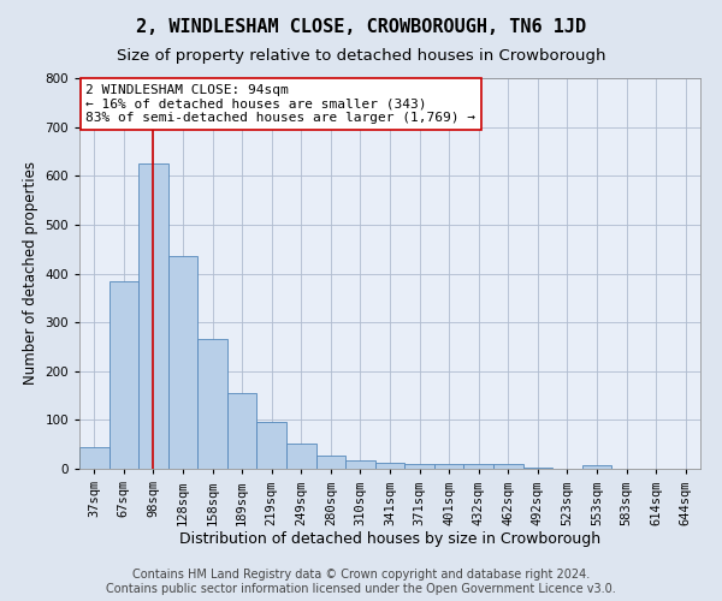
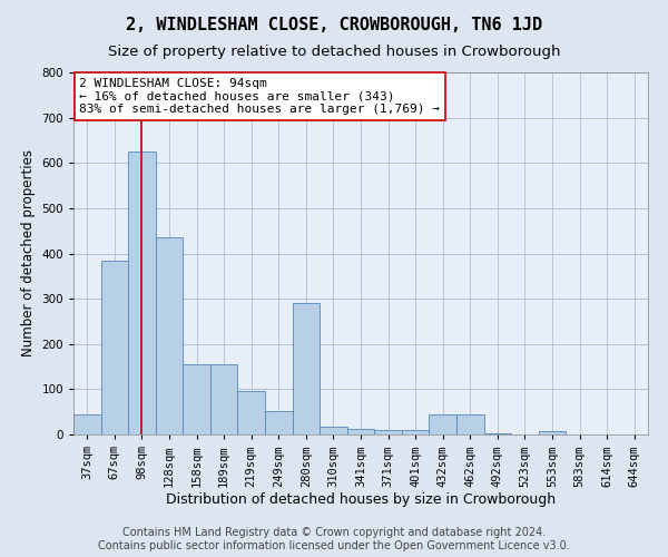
158sqm: 265 -> 155
280sqm: 28 -> 290
432sqm: 10 -> 45
462sqm: 10 -> 45
